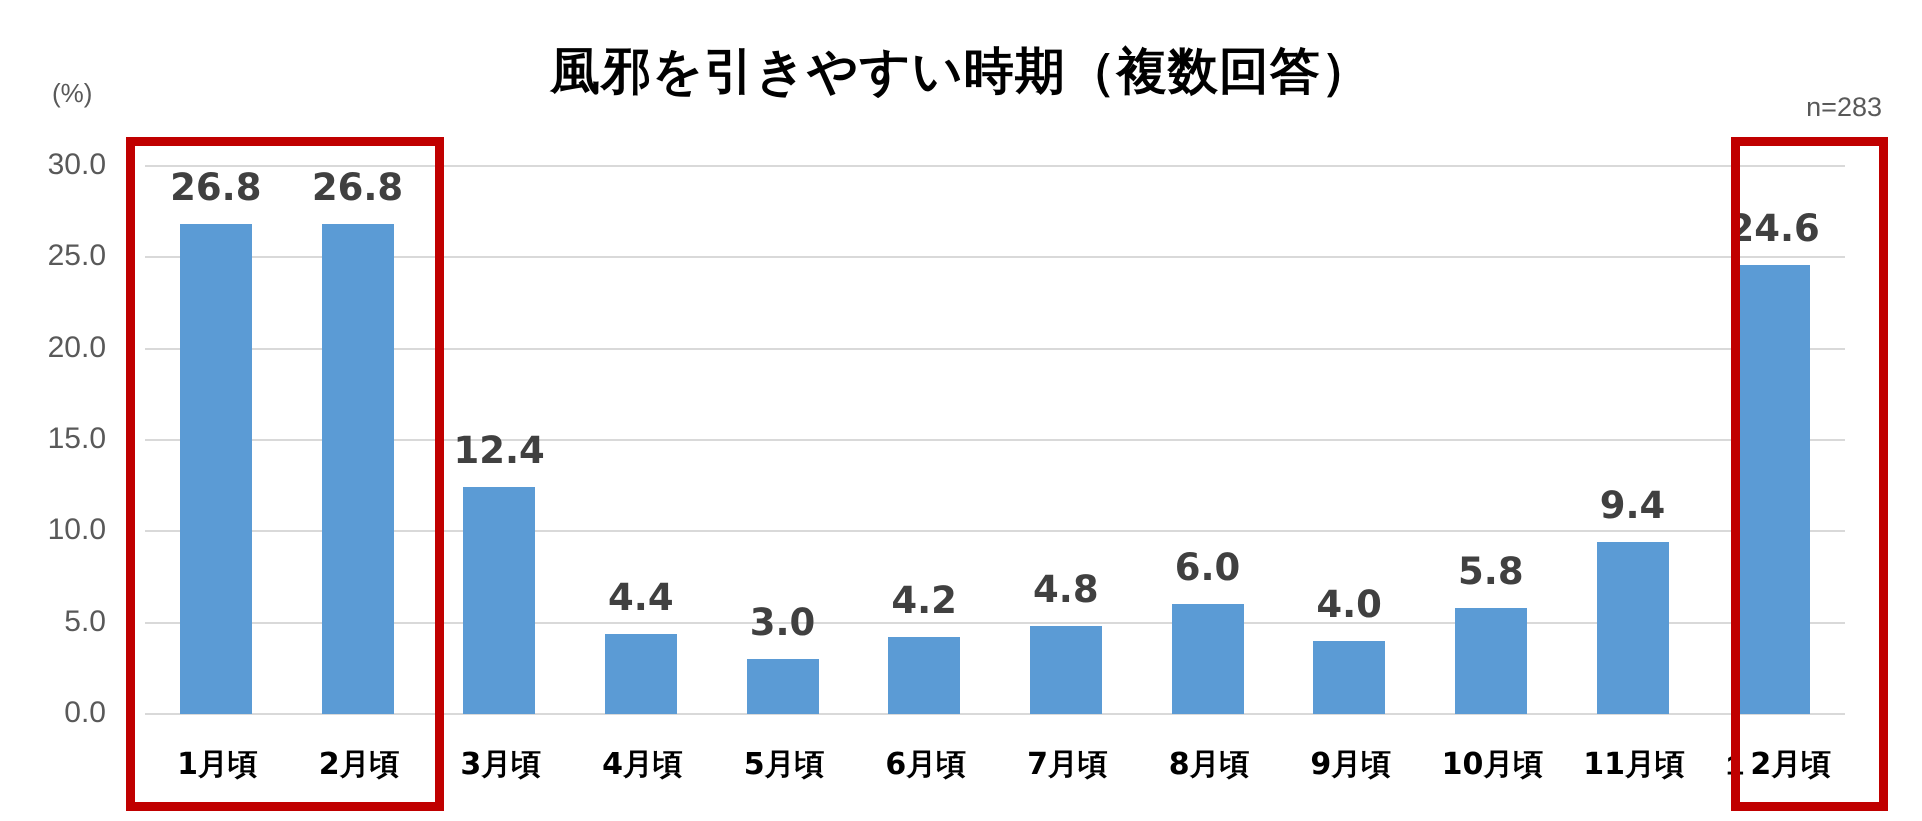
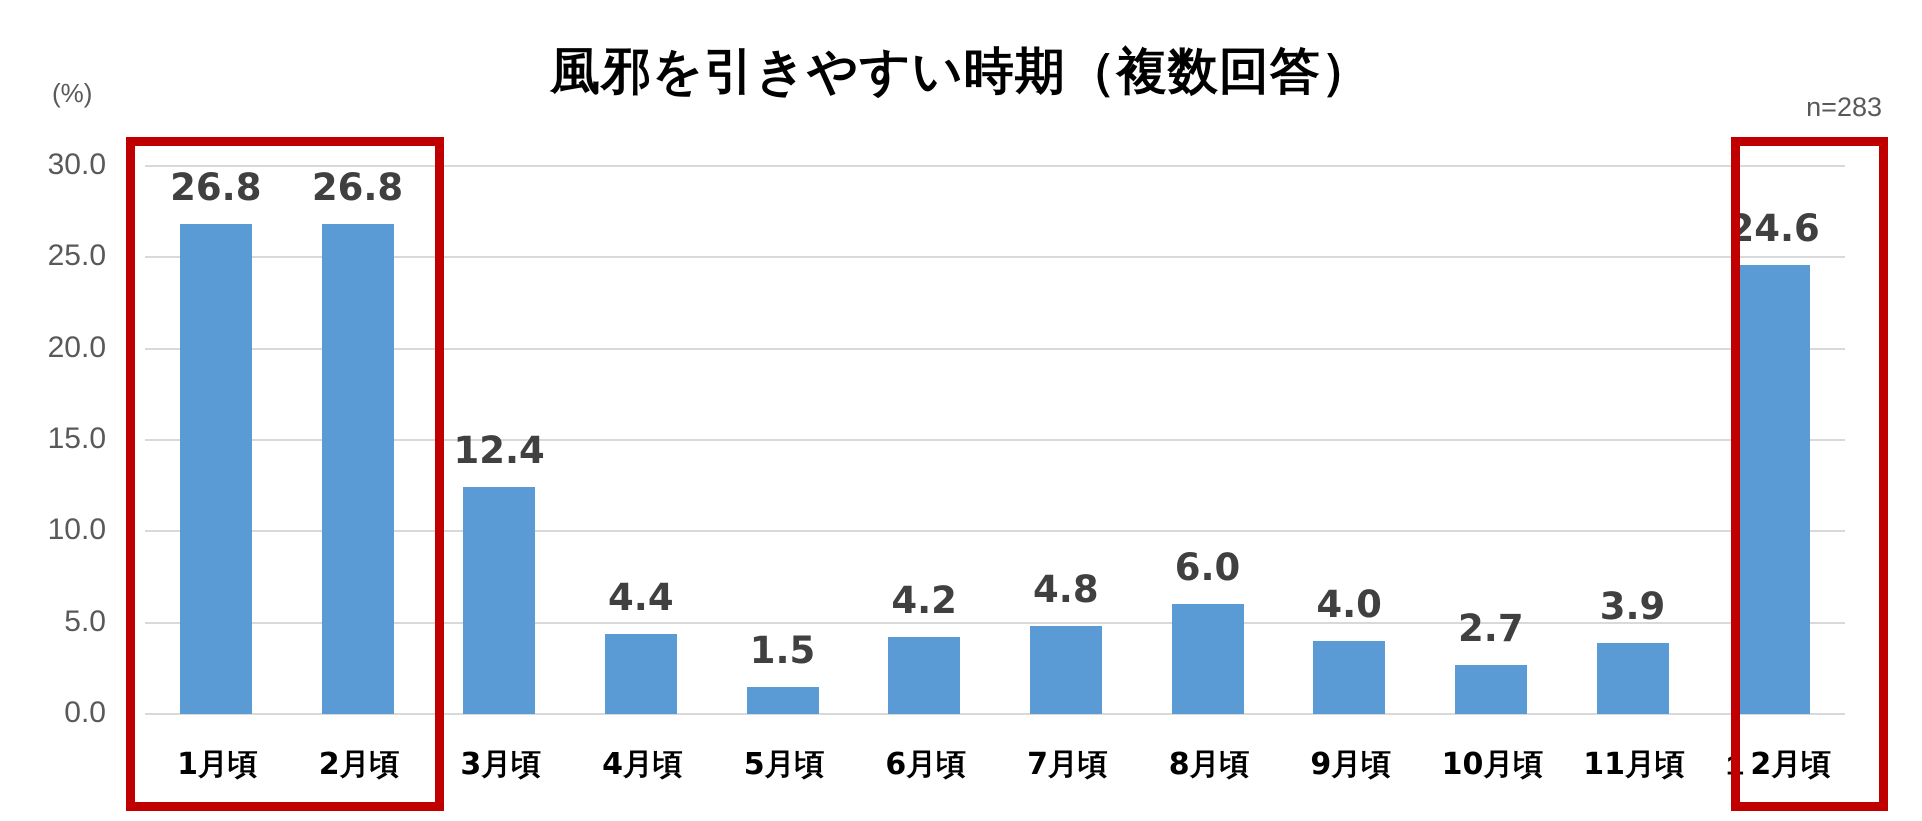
5月頃: 3.0 -> 1.5
10月頃: 5.8 -> 2.7
11月頃: 9.4 -> 3.9
